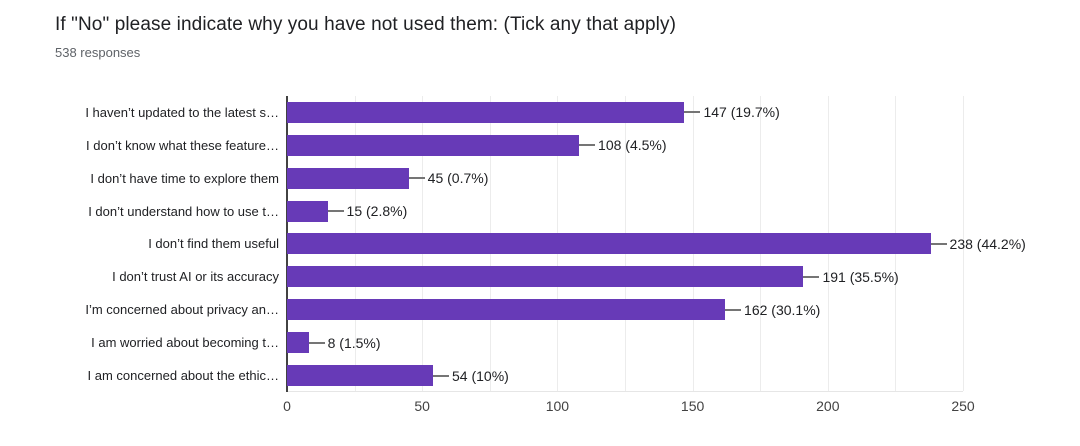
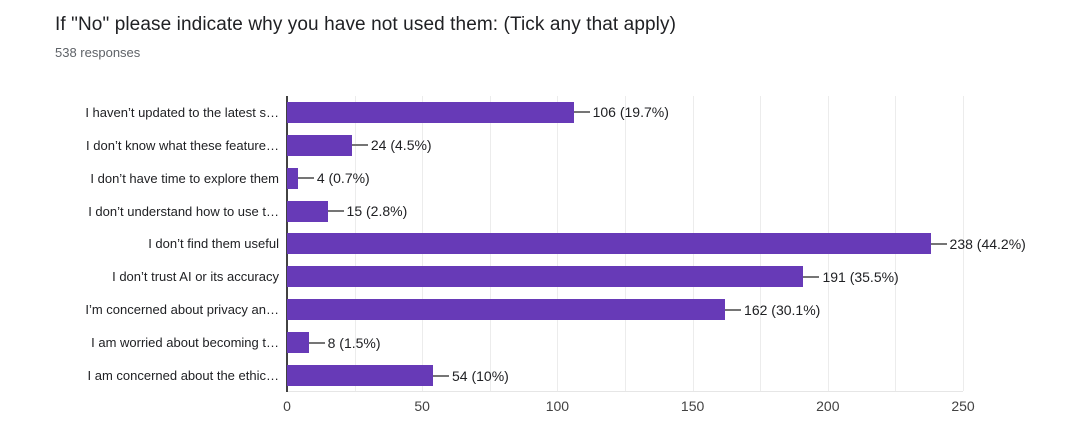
I haven’t updated to the latest s…: 147 -> 106
I don’t know what these feature…: 108 -> 24
I don’t have time to explore them: 45 -> 4
